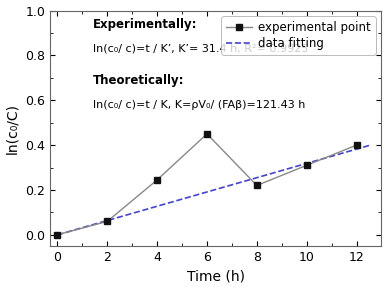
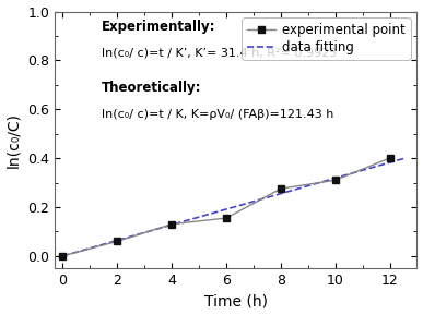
experimental point/4: 0.245 -> 0.130
experimental point/6: 0.450 -> 0.155
experimental point/8: 0.220 -> 0.275
